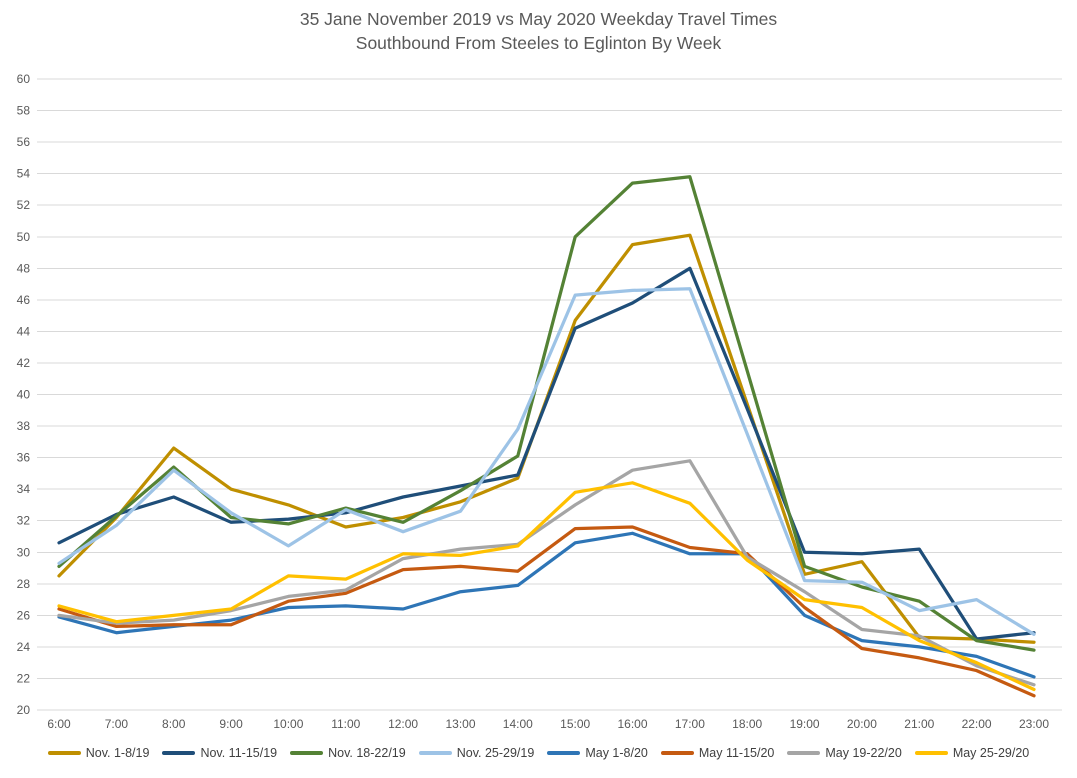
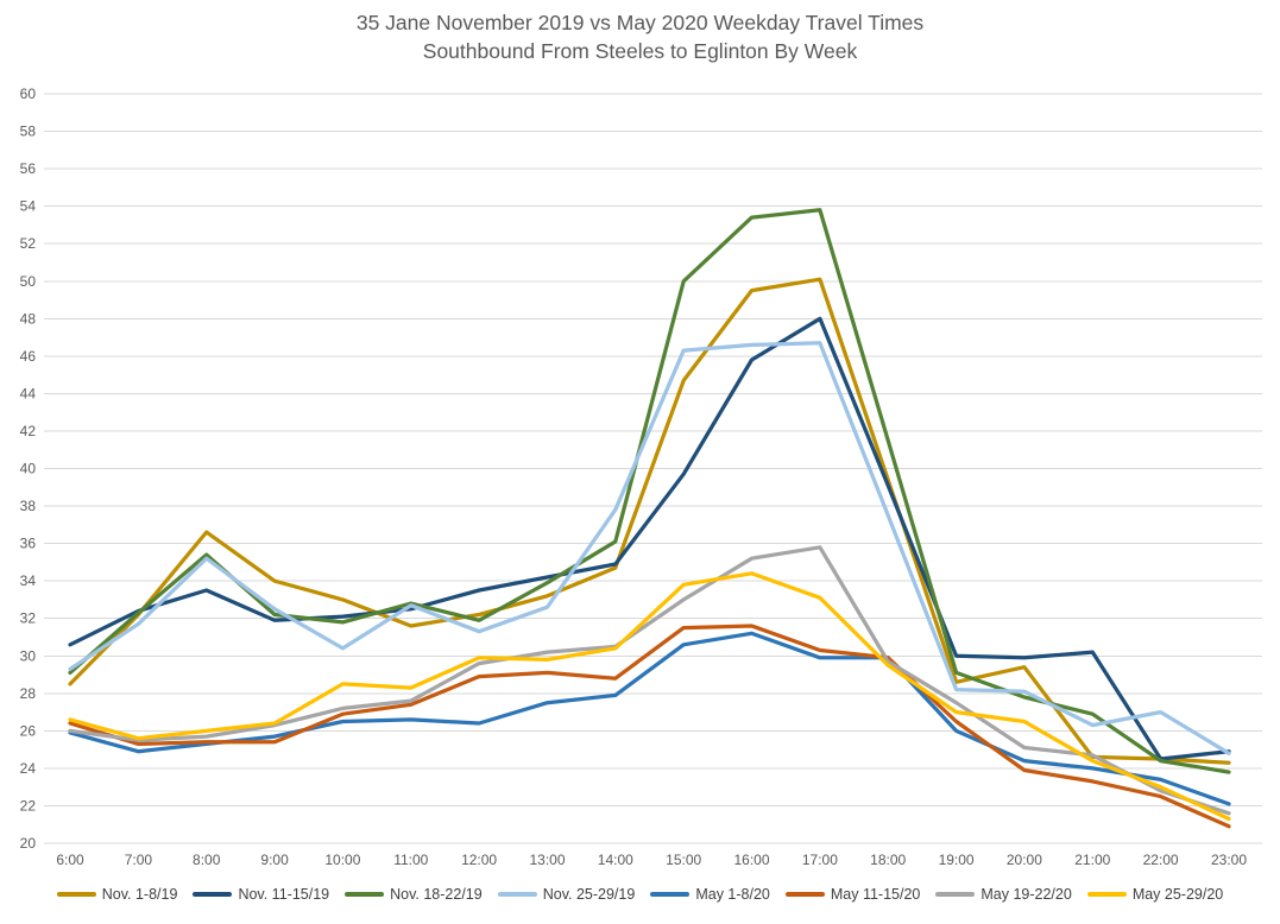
Nov. 11-15/19/15:00: 44.2 -> 39.7
